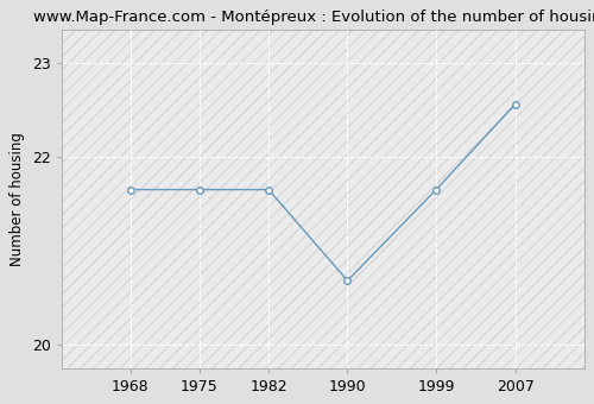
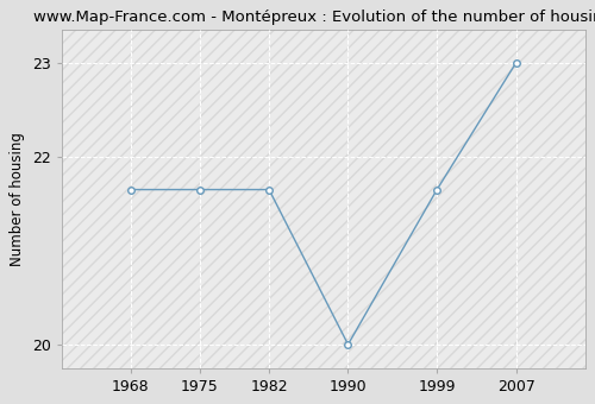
1990: 20.68 -> 20.00
2007: 22.56 -> 23.00
